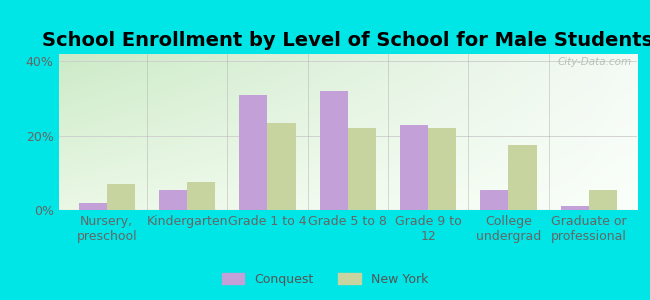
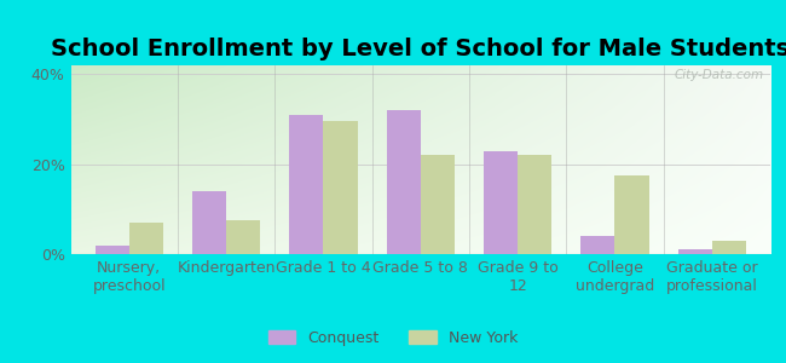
Conquest/Kindergarten: 5.5% -> 14.0%
New York/Grade 1 to 4: 23.5% -> 29.5%
Conquest/College undergrad: 5.5% -> 4.0%
New York/Graduate or professional: 5.5% -> 3.0%
